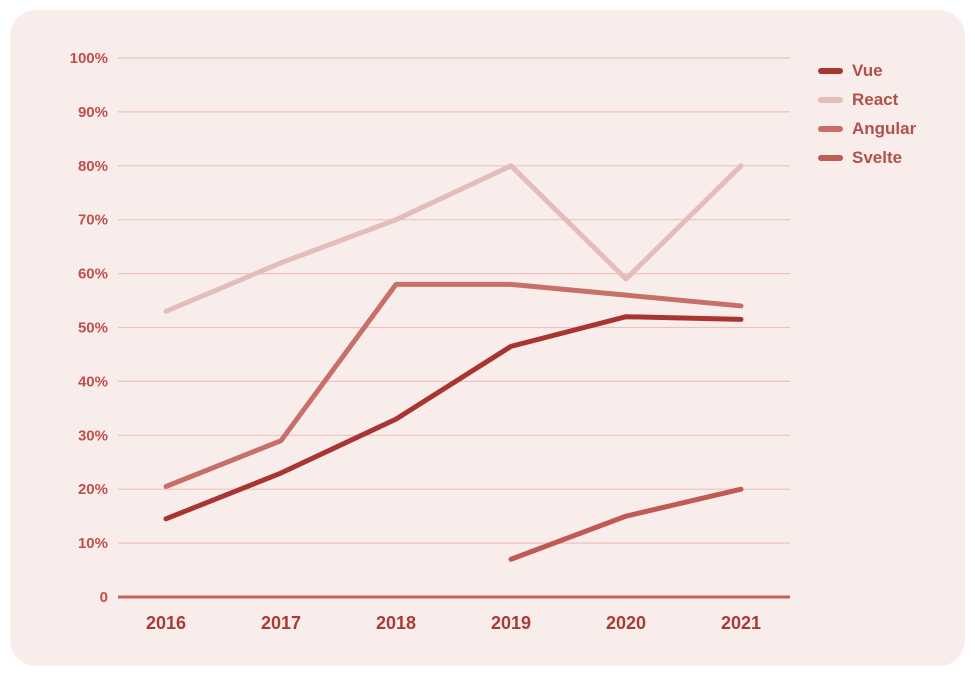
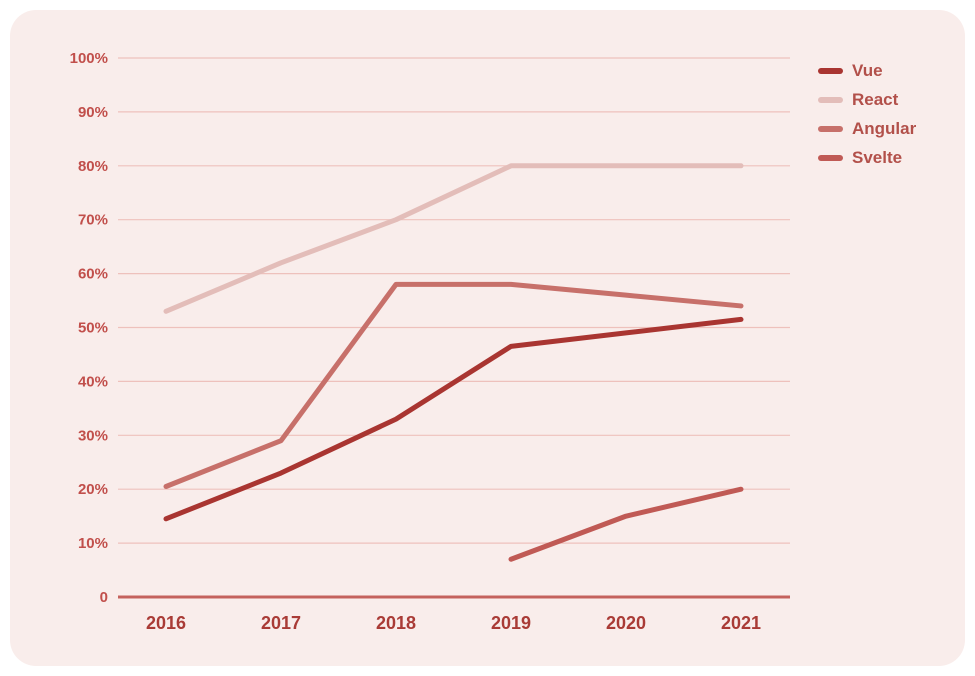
Vue/2020: 52% -> 49%
React/2020: 59% -> 80%
